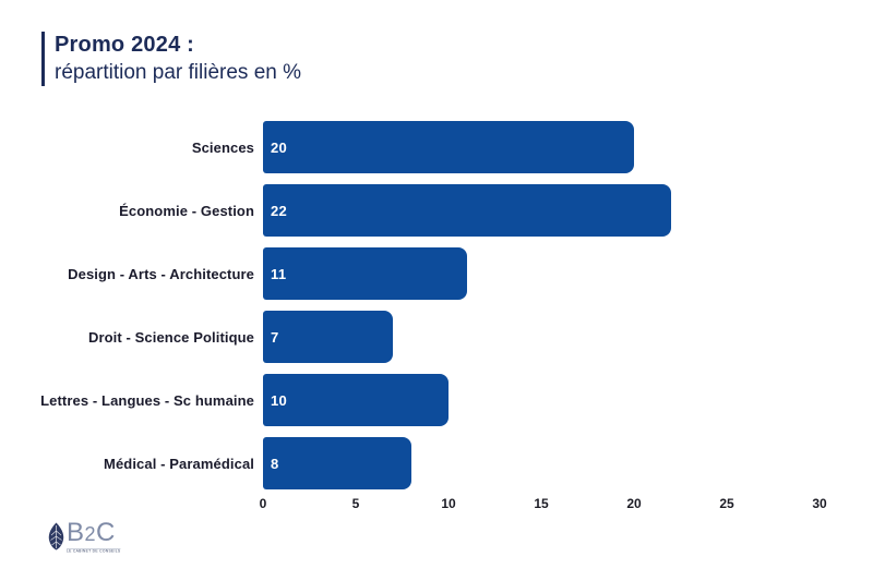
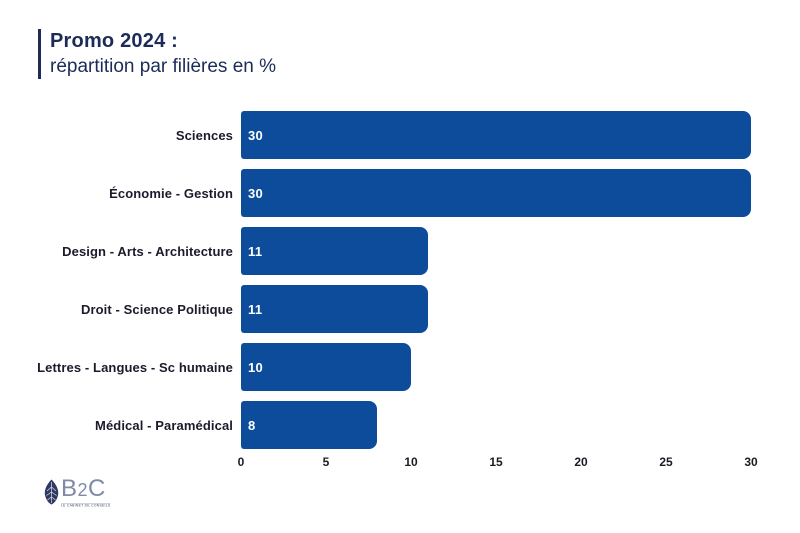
Sciences: 20 -> 30
Économie - Gestion: 22 -> 30
Droit - Science Politique: 7 -> 11
